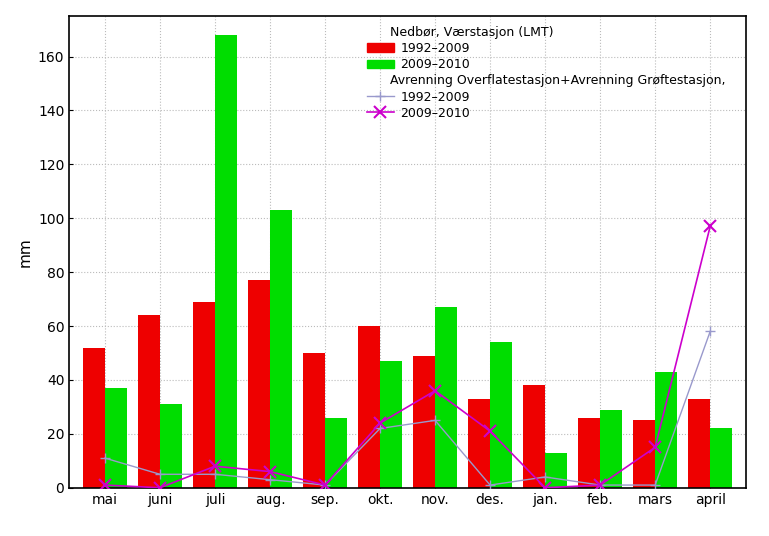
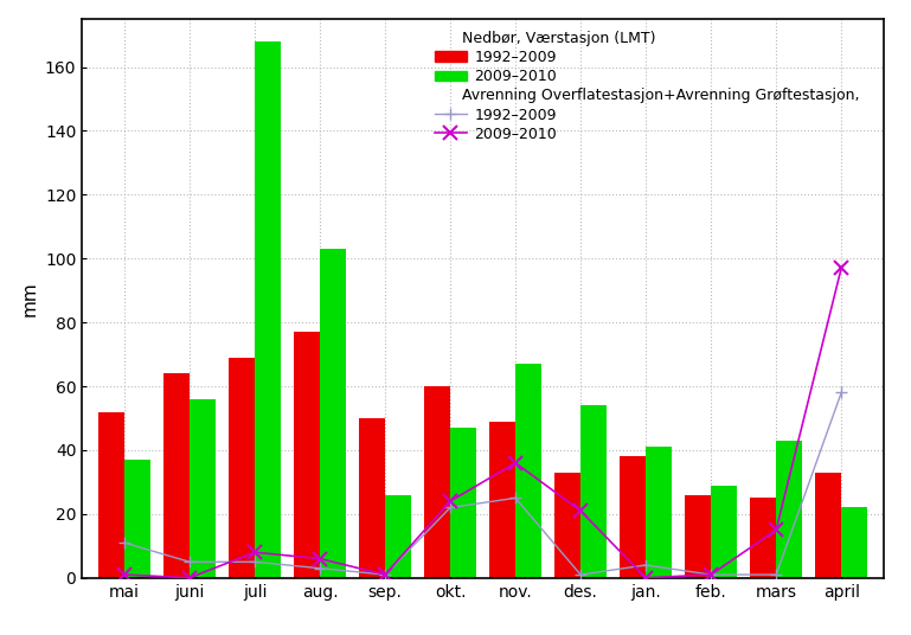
2009–2010/juni: 31 -> 56
2009–2010/jan.: 13 -> 41
